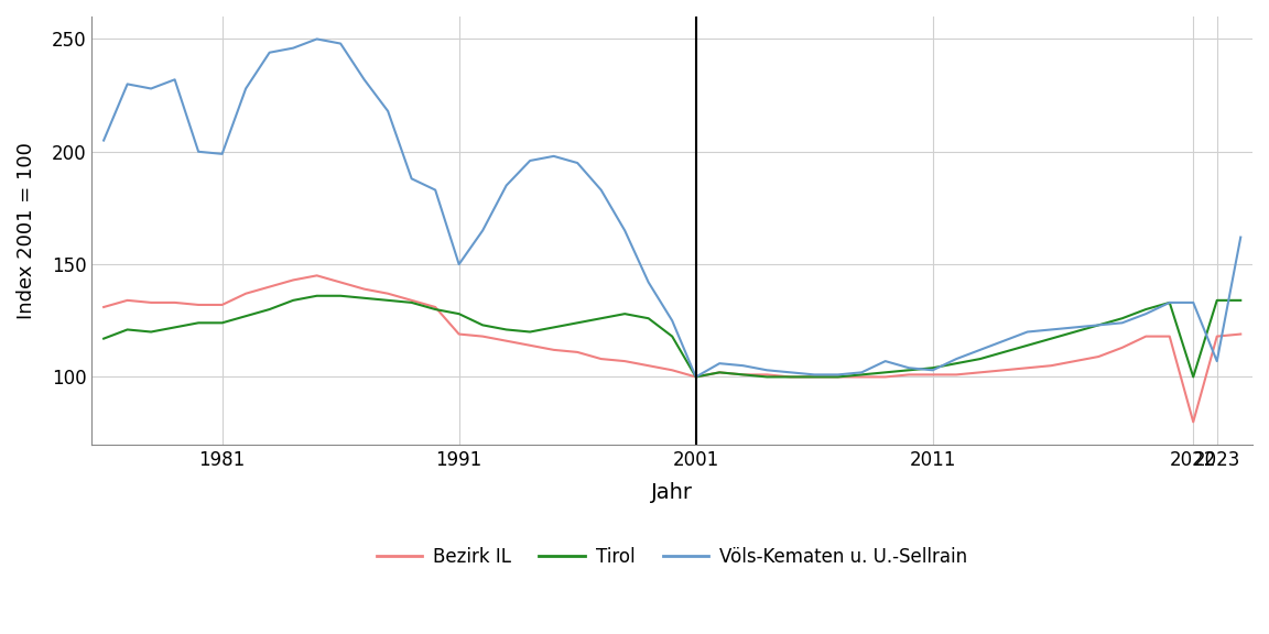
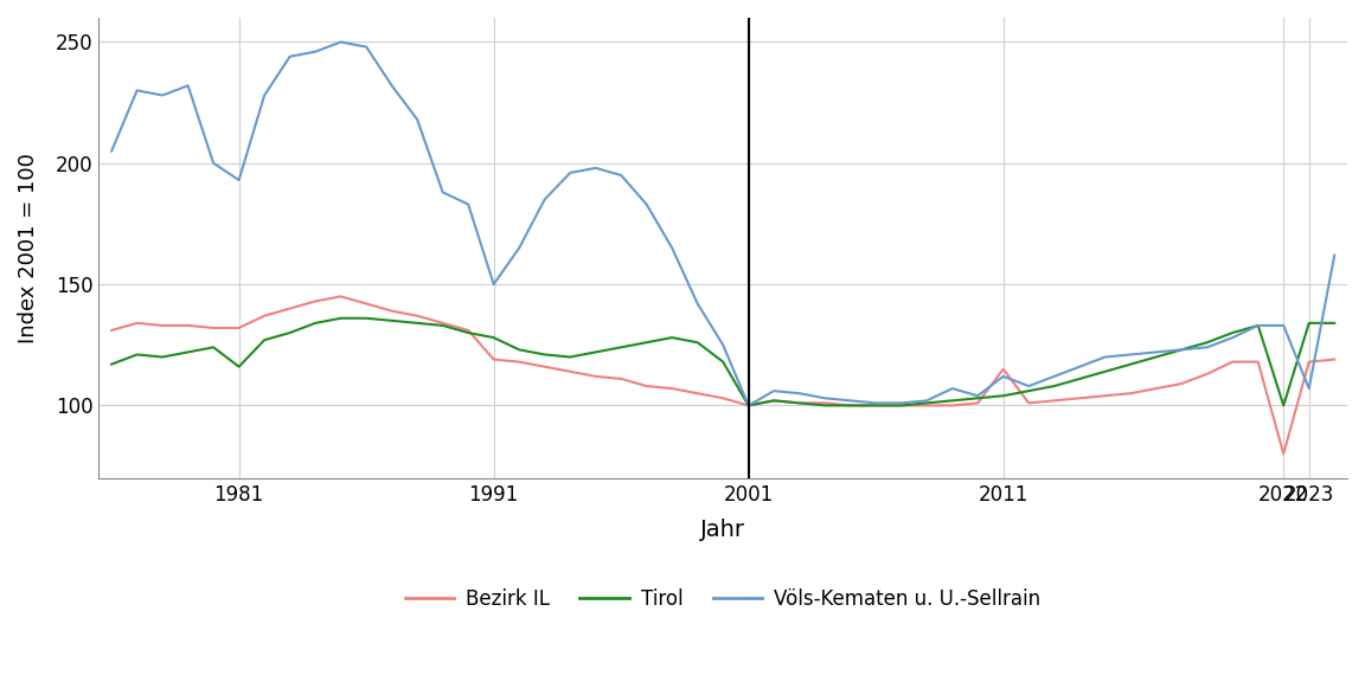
Tirol/1981: 124 -> 116
Völs-Kematen u. U.-Sellrain/1981: 199 -> 193
Bezirk IL/2011: 101 -> 115
Völs-Kematen u. U.-Sellrain/2011: 103 -> 112
